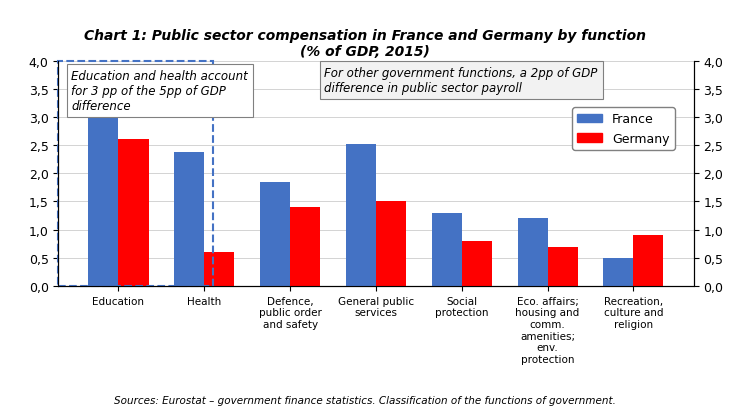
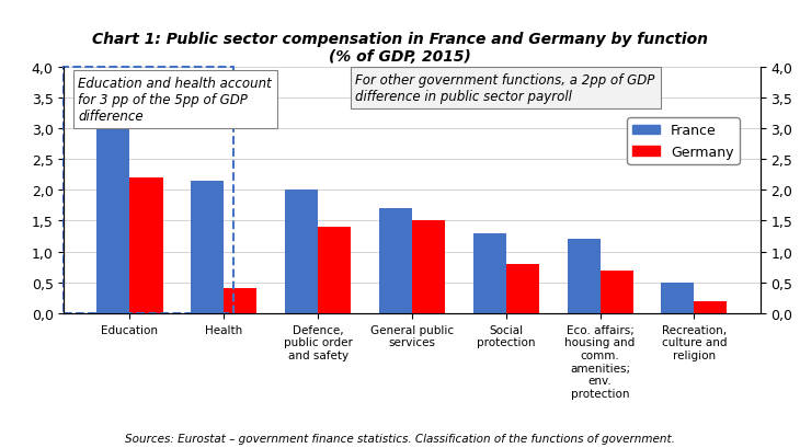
Germany/Education: 2,6 -> 2,2
France/Health: 2,38 -> 2,15
Germany/Health: 0,6 -> 0,4
France/Defence, public order and safety: 1,84 -> 2,00
France/General public services: 2,52 -> 1,70
Germany/Recreation, culture and religion: 0,9 -> 0,2
